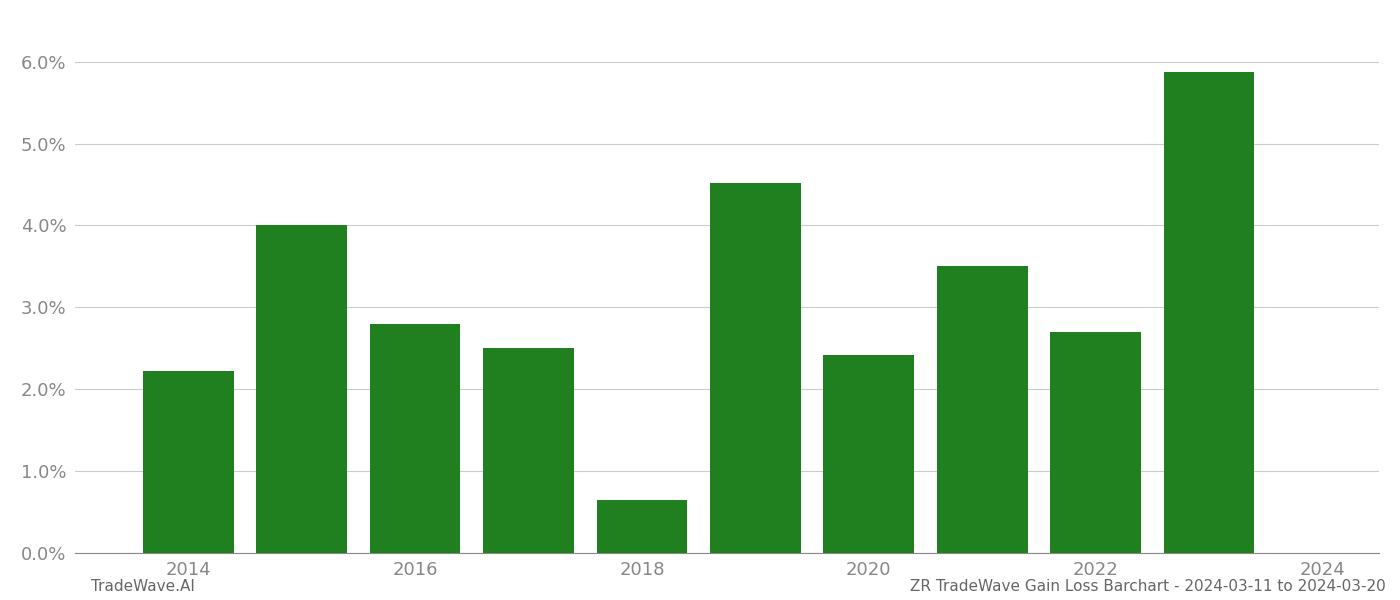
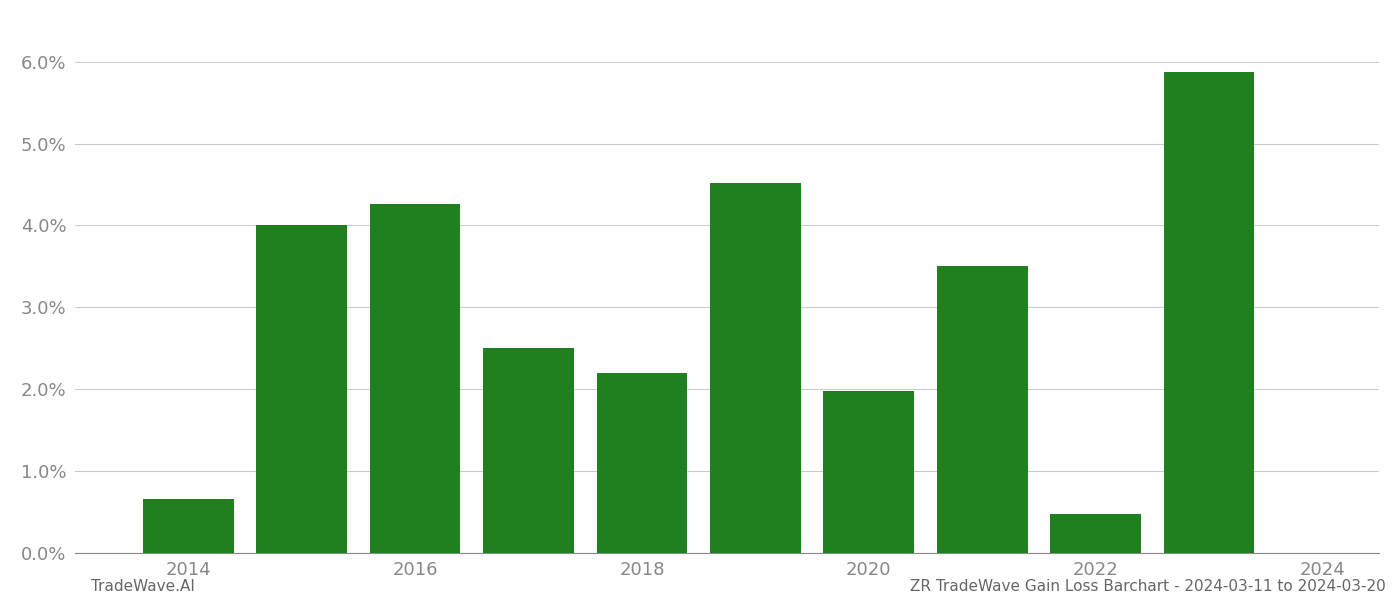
2014: 2.22% -> 0.66%
2016: 2.80% -> 4.26%
2018: 0.65% -> 2.20%
2020: 2.42% -> 1.98%
2022: 2.70% -> 0.48%
